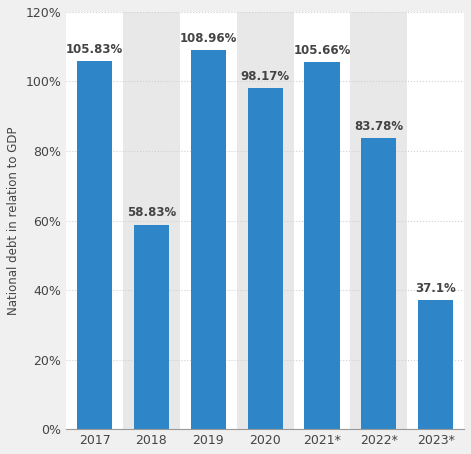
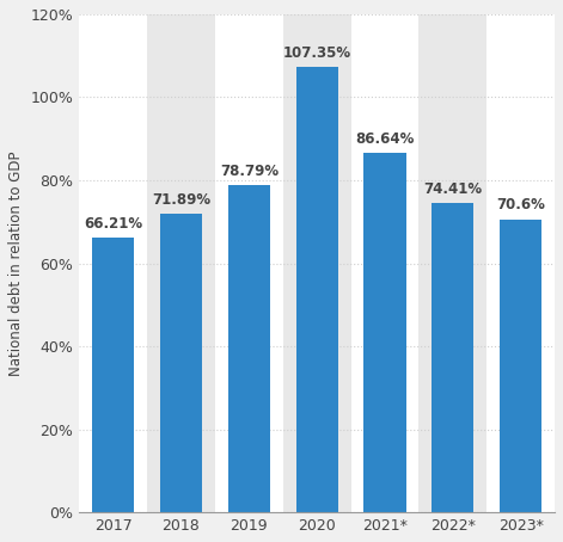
2017: 105.83% -> 66.21%
2018: 58.83% -> 71.89%
2019: 108.96% -> 78.79%
2020: 98.17% -> 107.35%
2021*: 105.66% -> 86.64%
2022*: 83.78% -> 74.41%
2023*: 37.1% -> 70.6%
